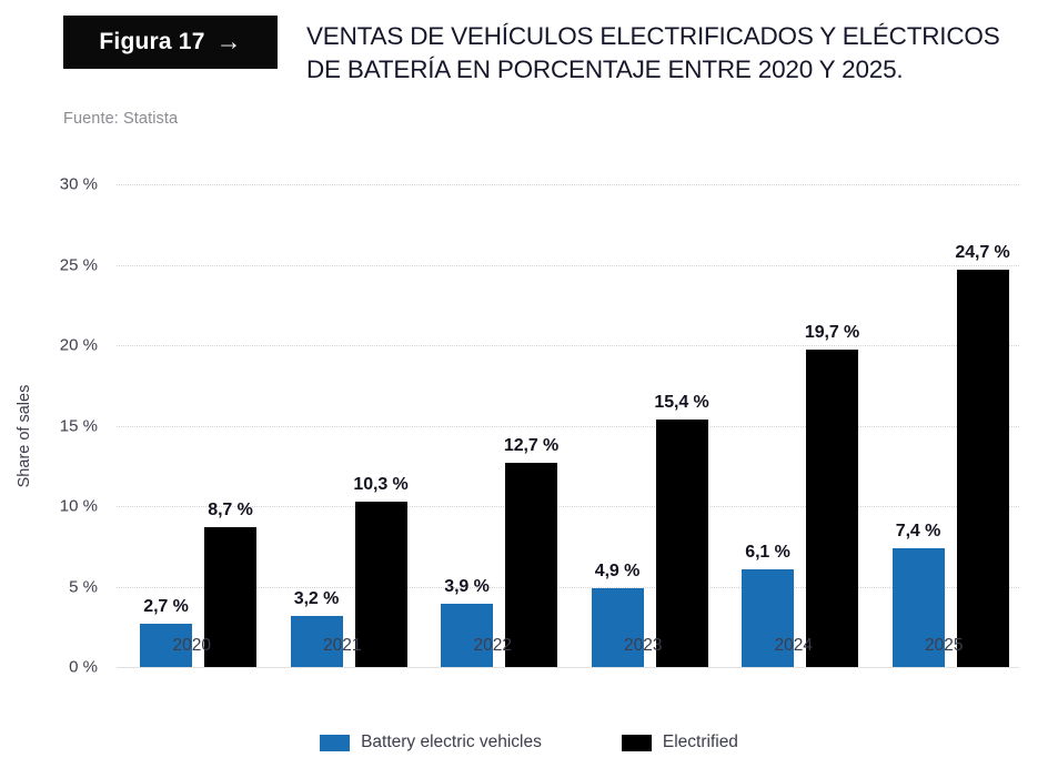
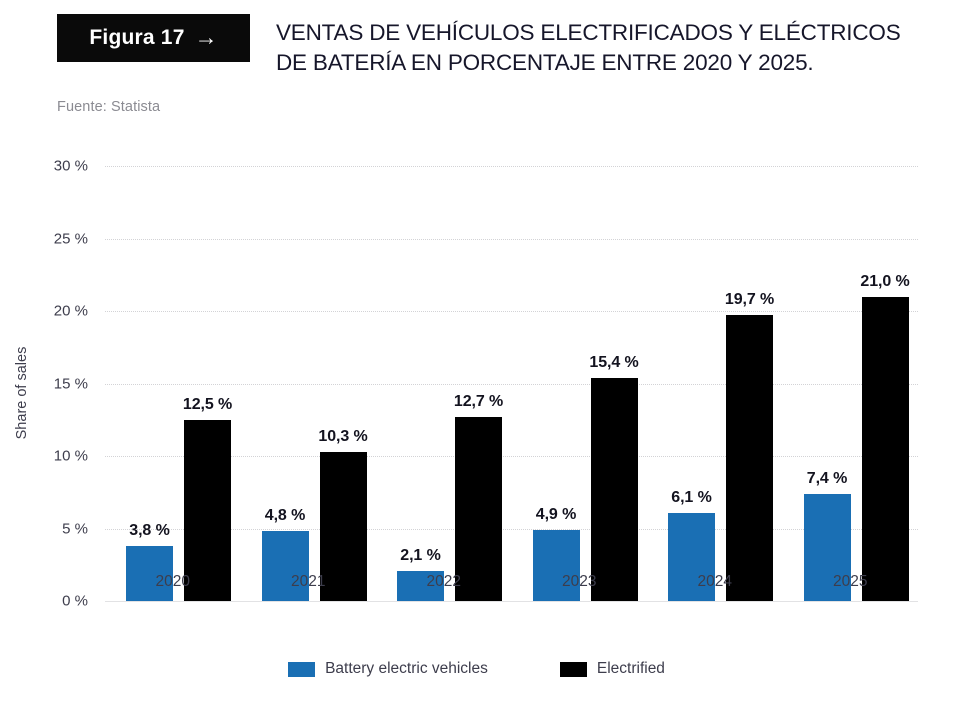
Battery electric vehicles/2020: 2,7 -> 3,8
Electrified/2020: 8,7 -> 12,5
Battery electric vehicles/2021: 3,2 -> 4,8
Battery electric vehicles/2022: 3,9 -> 2,1
Electrified/2025: 24,7 -> 21,0
